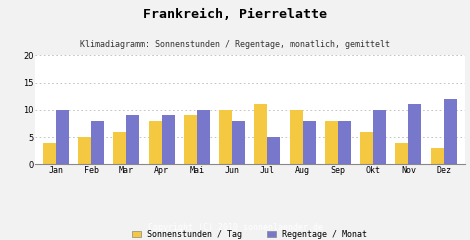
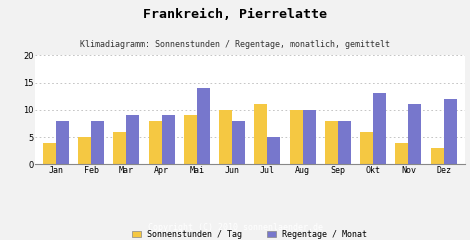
Regentage / Monat/Jan: 10 -> 8
Regentage / Monat/Mai: 10 -> 14
Regentage / Monat/Aug: 8 -> 10
Regentage / Monat/Okt: 10 -> 13
